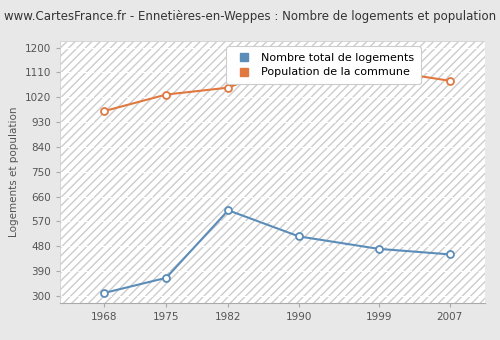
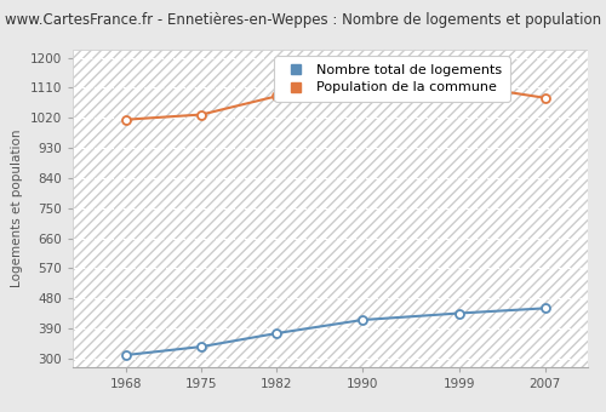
Population de la commune/1968: 970 -> 1015
Nombre total de logements/1975: 365 -> 335
Nombre total de logements/1982: 610 -> 375
Population de la commune/1982: 1055 -> 1085
Nombre total de logements/1990: 515 -> 415
Nombre total de logements/1999: 470 -> 435
